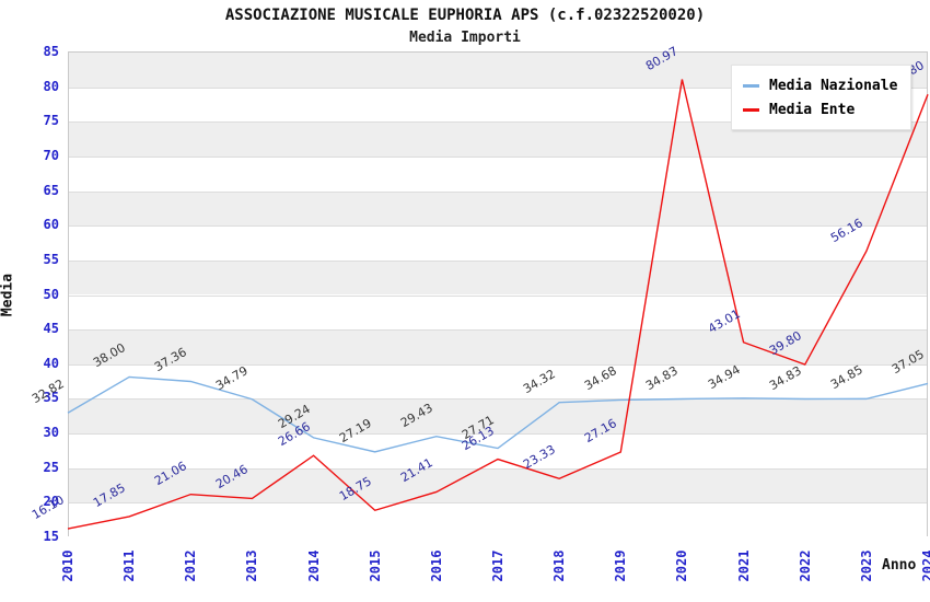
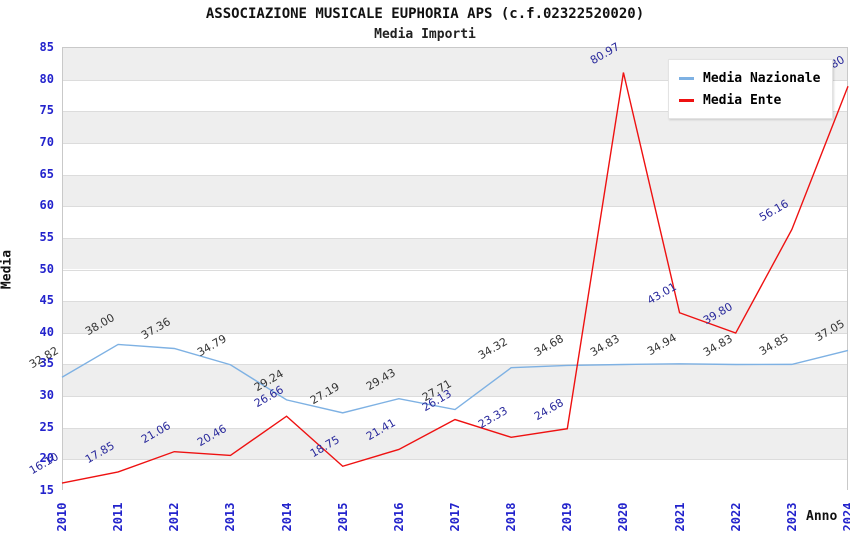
Media Ente/2019: 27.16 -> 24.68
